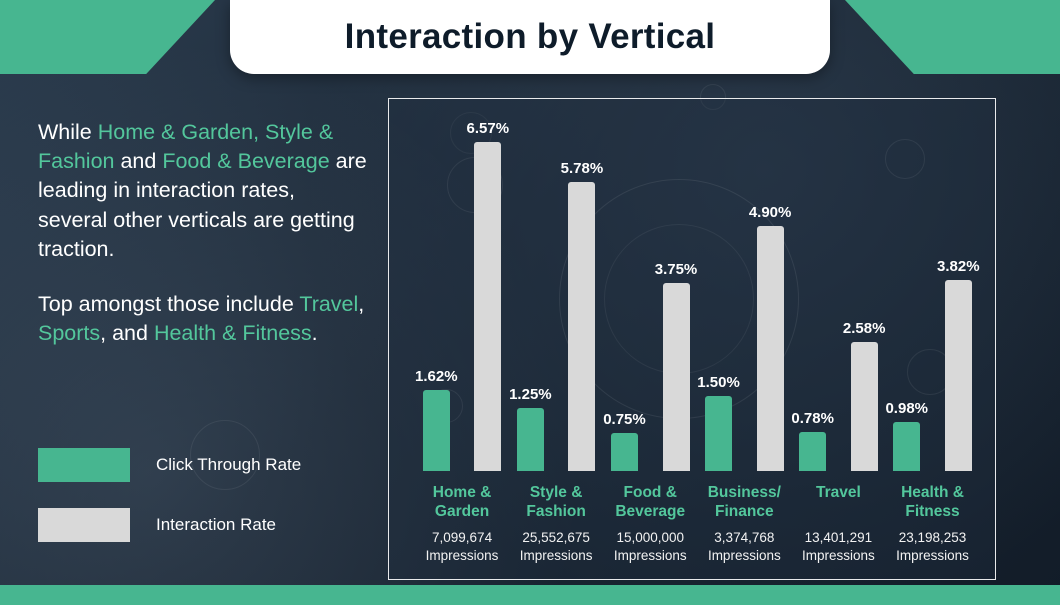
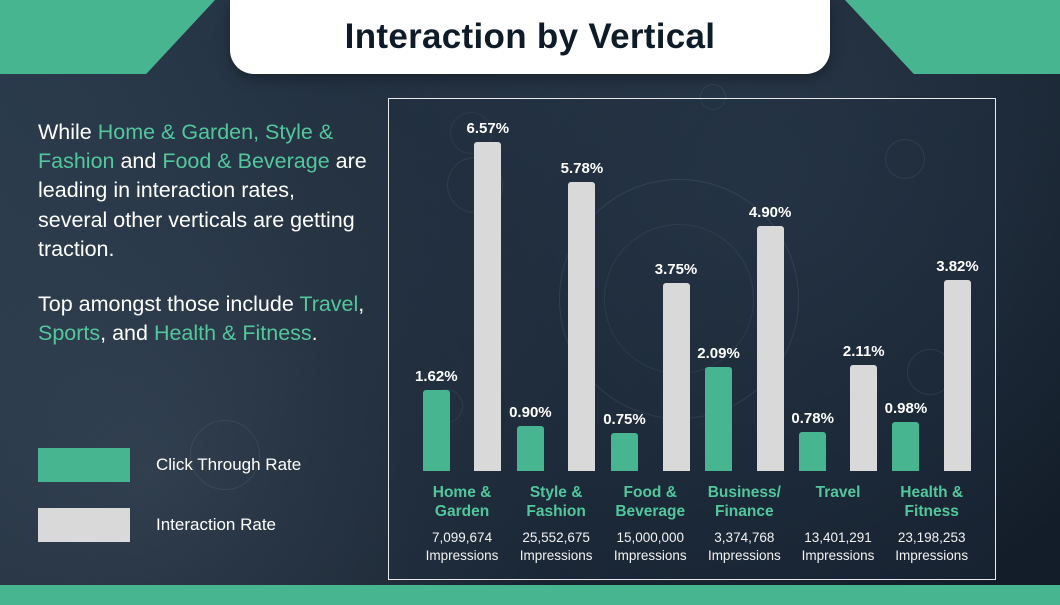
Click Through Rate/Style & Fashion: 1.25% -> 0.90%
Click Through Rate/Business/Finance: 1.50% -> 2.09%
Interaction Rate/Travel: 2.58% -> 2.11%
